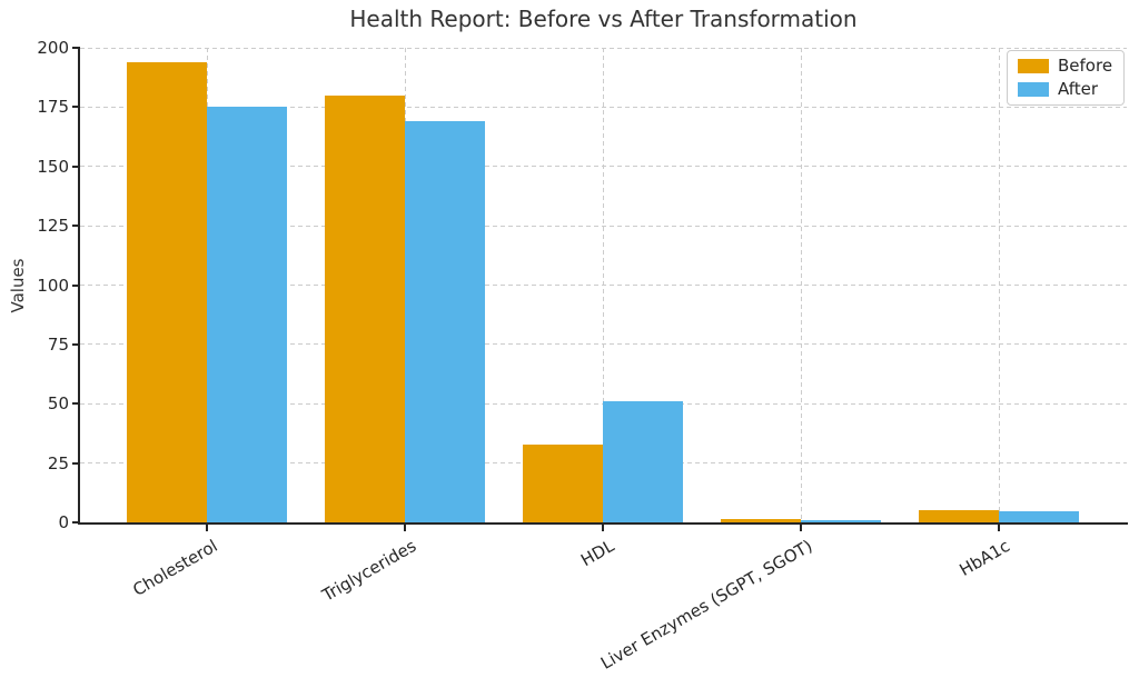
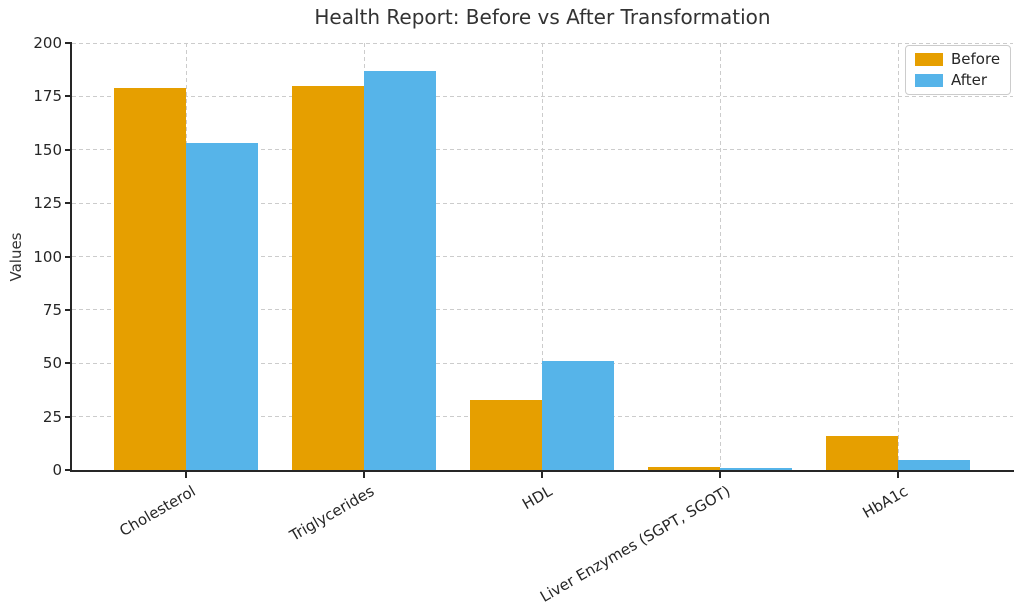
Before/Cholesterol: 194 -> 179
After/Cholesterol: 175 -> 153
After/Triglycerides: 169 -> 187
Before/HbA1c: 5 -> 16
